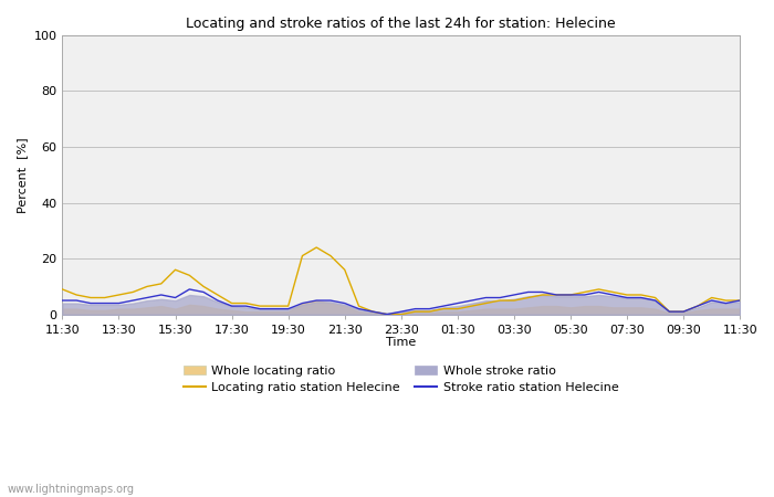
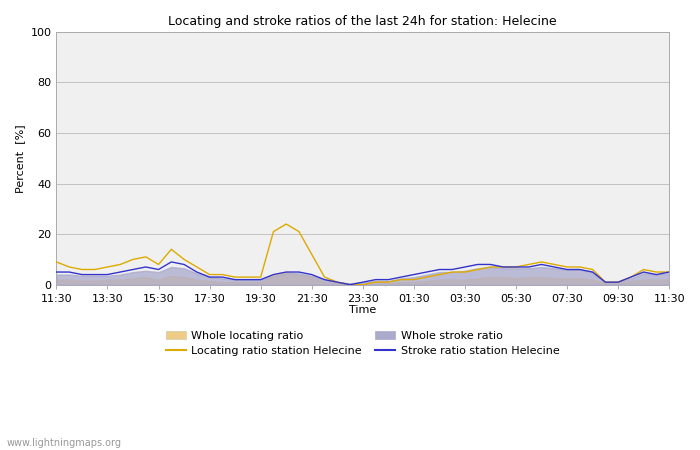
Locating ratio station Helecine/15:30: 16 -> 8
Locating ratio station Helecine/21:30: 16 -> 12
